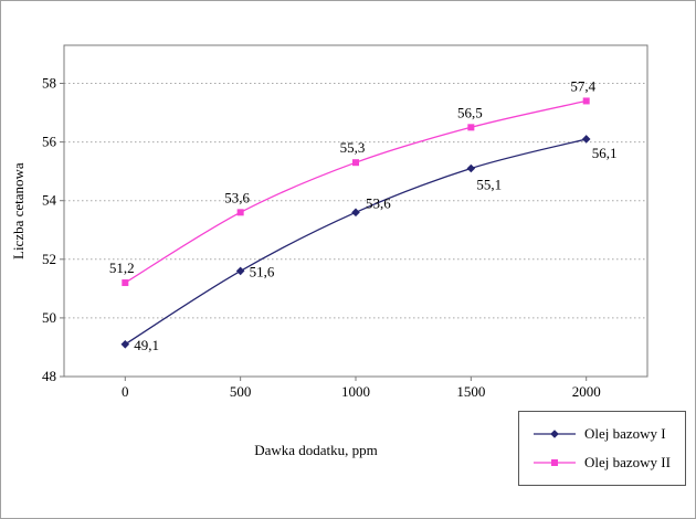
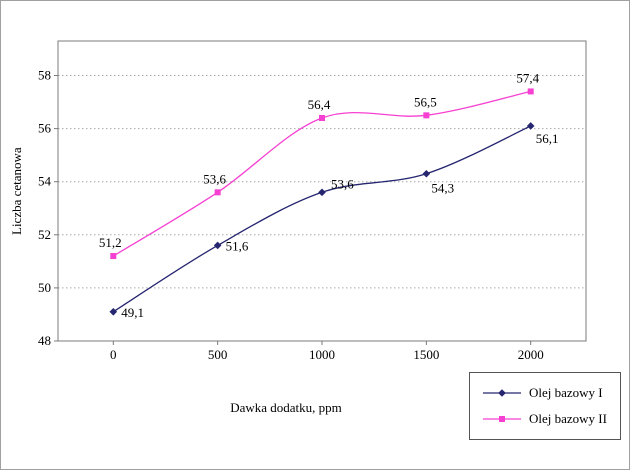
Olej bazowy II/1000: 55,3 -> 56,4
Olej bazowy I/1500: 55,1 -> 54,3
